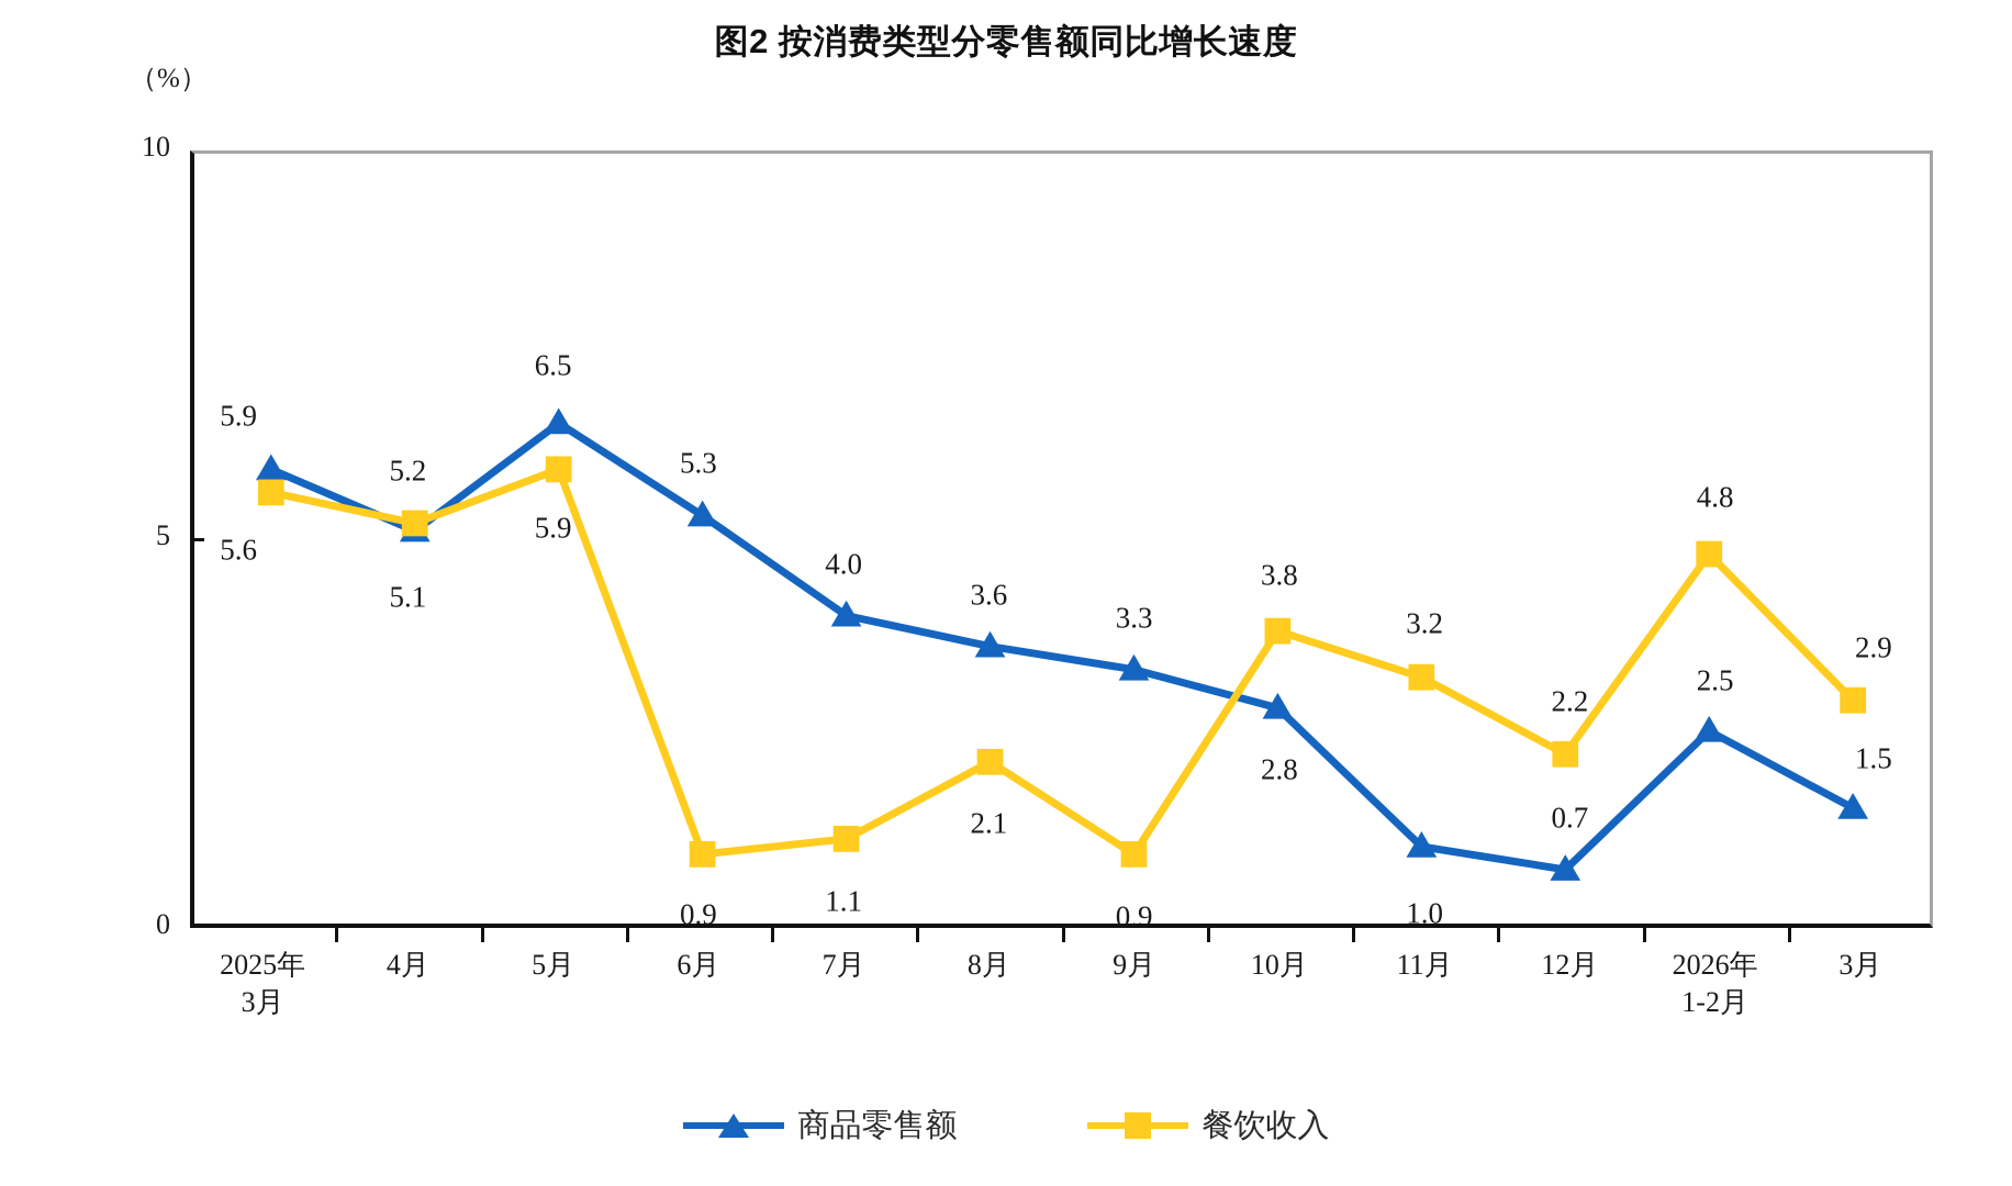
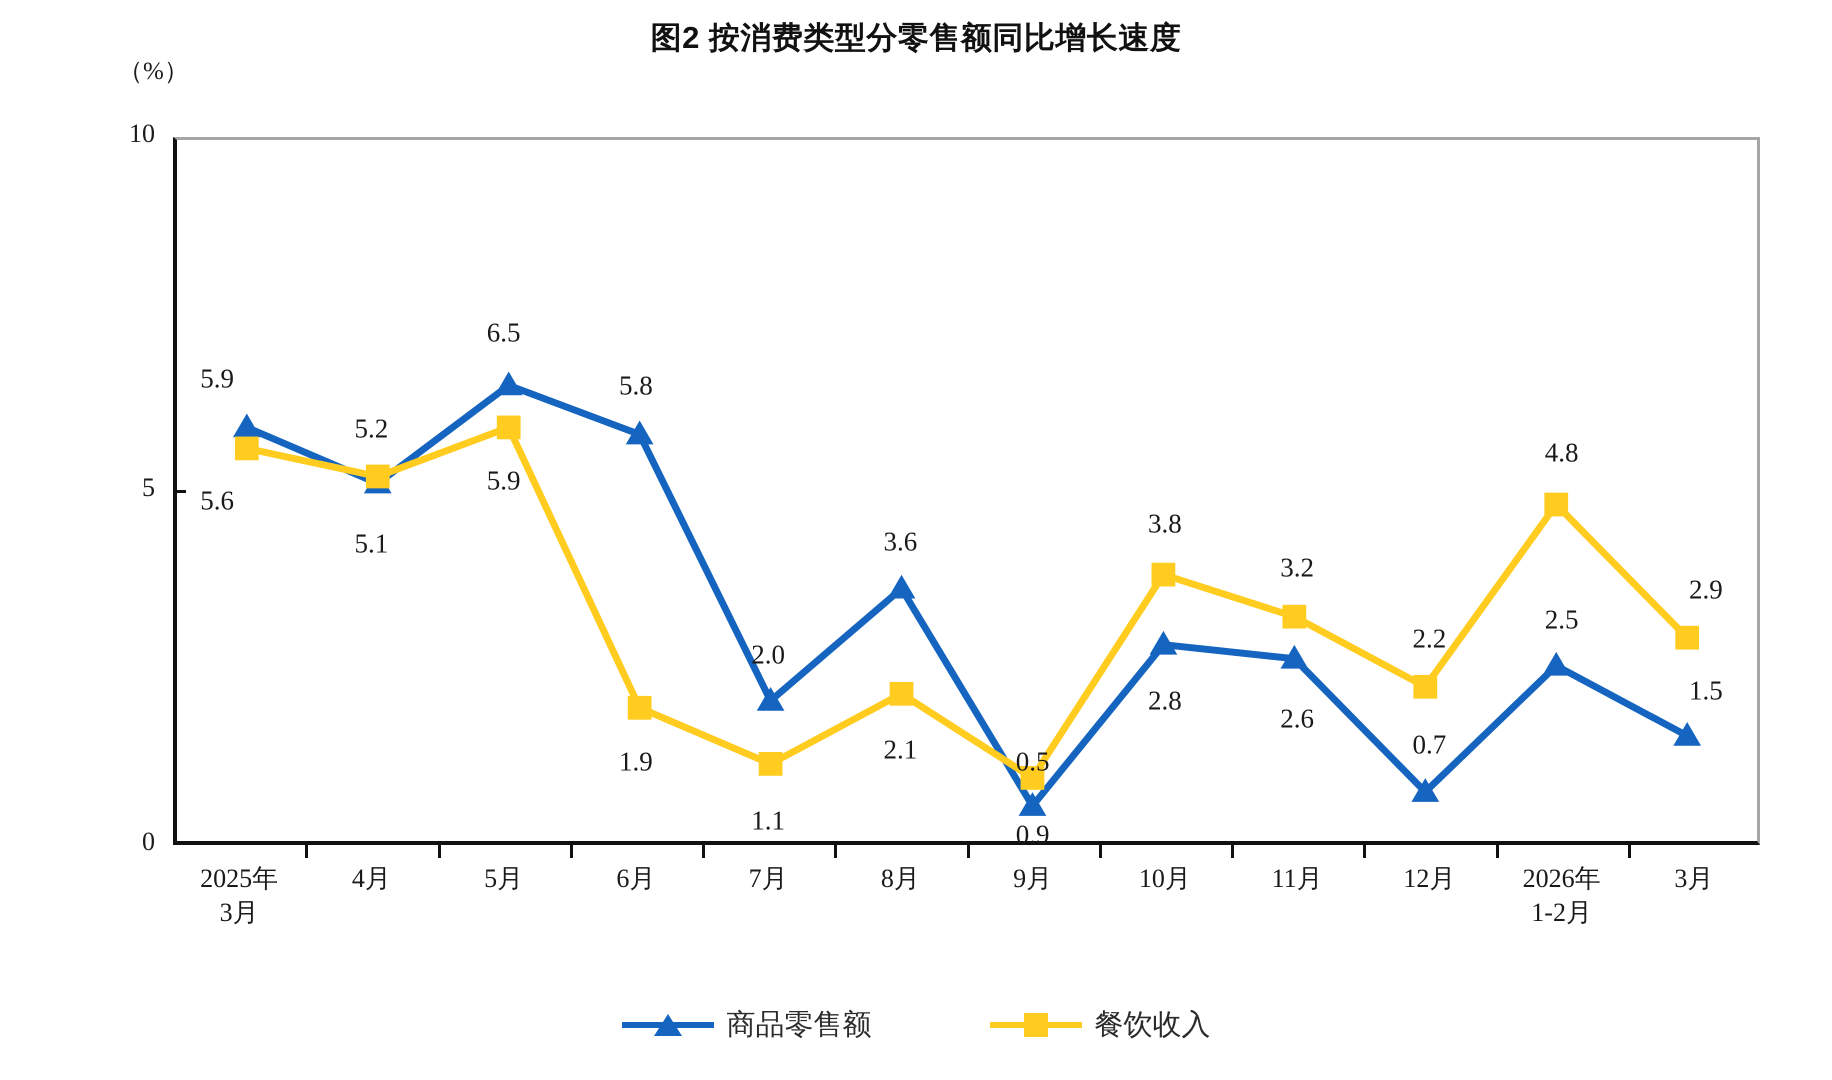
商品零售额/6月: 5.3 -> 5.8
餐饮收入/6月: 0.9 -> 1.9
商品零售额/7月: 4.0 -> 2.0
商品零售额/9月: 3.3 -> 0.5
商品零售额/11月: 1.0 -> 2.6
